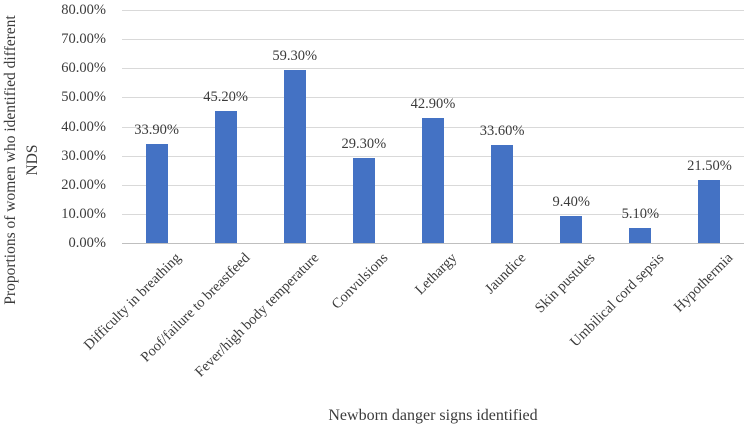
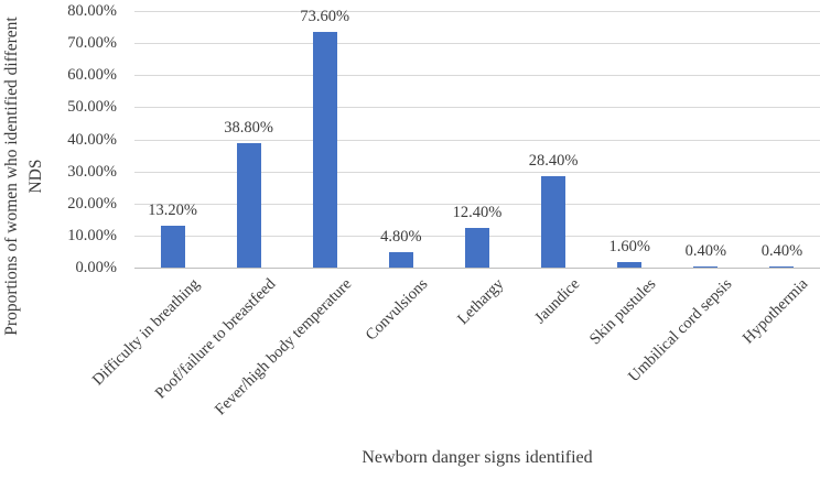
Difficulty in breathing: 33.90% -> 13.20%
Poof/failure to breastfeed: 45.20% -> 38.80%
Fever/high body temperature: 59.30% -> 73.60%
Convulsions: 29.30% -> 4.80%
Lethargy: 42.90% -> 12.40%
Jaundice: 33.60% -> 28.40%
Skin pustules: 9.40% -> 1.60%
Umbilical cord sepsis: 5.10% -> 0.40%
Hypothermia: 21.50% -> 0.40%
